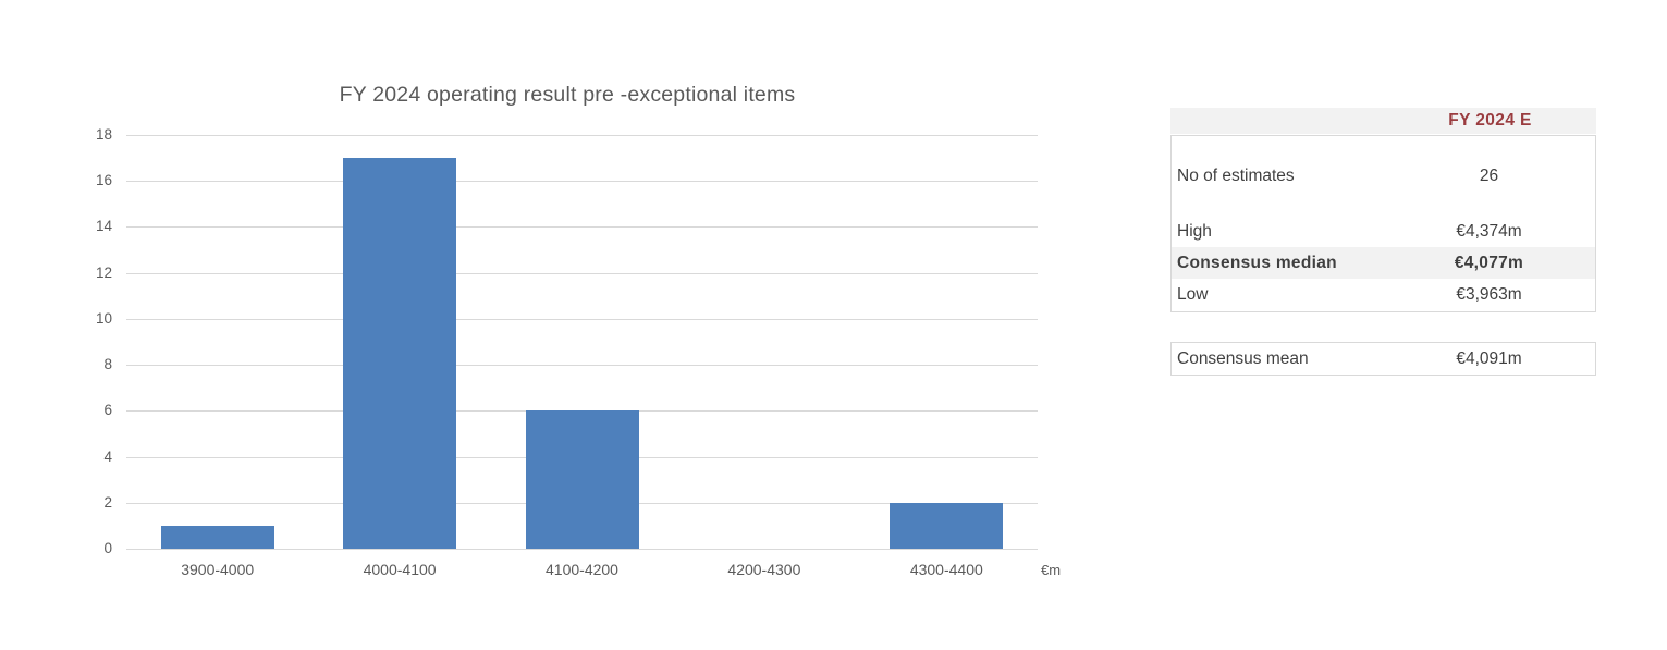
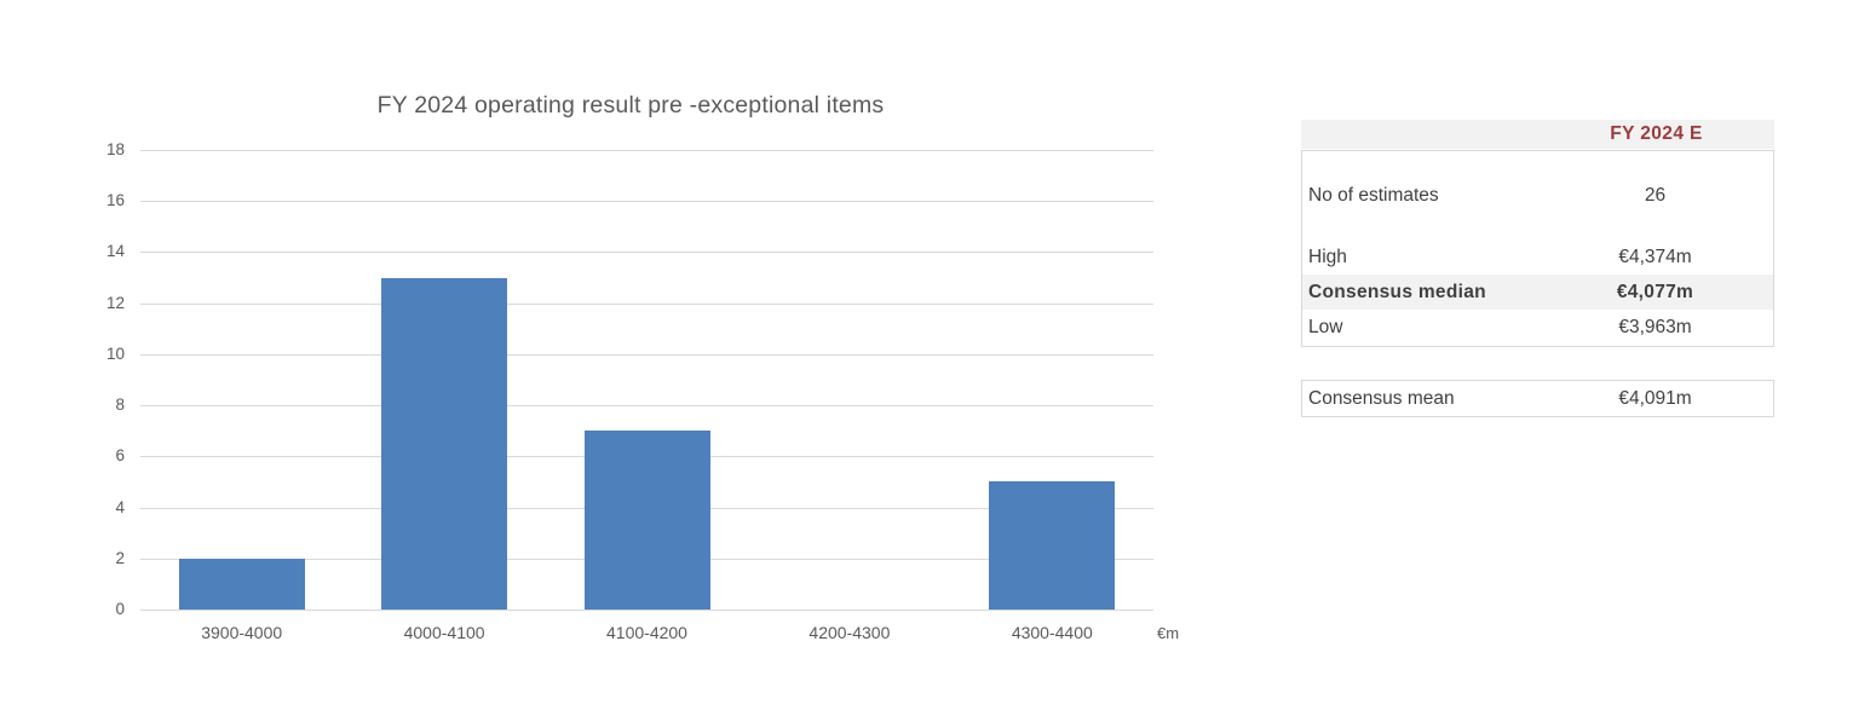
3900-4000: 1 -> 2
4000-4100: 17 -> 13
4100-4200: 6 -> 7
4300-4400: 2 -> 5
